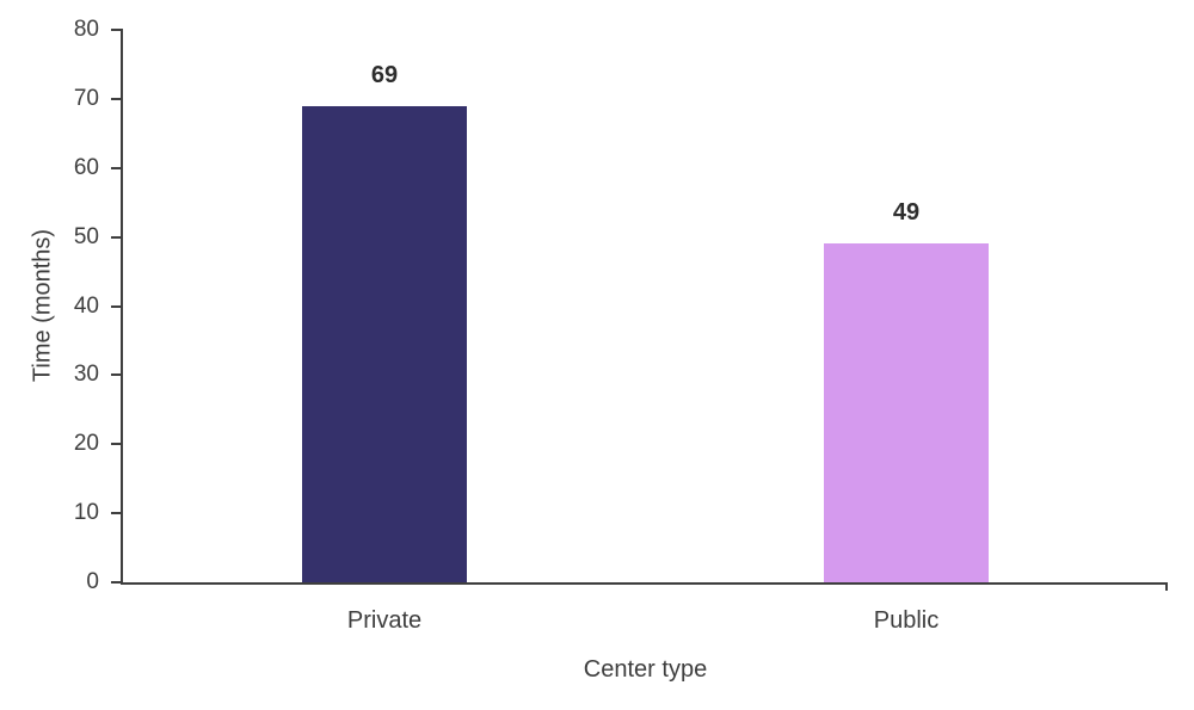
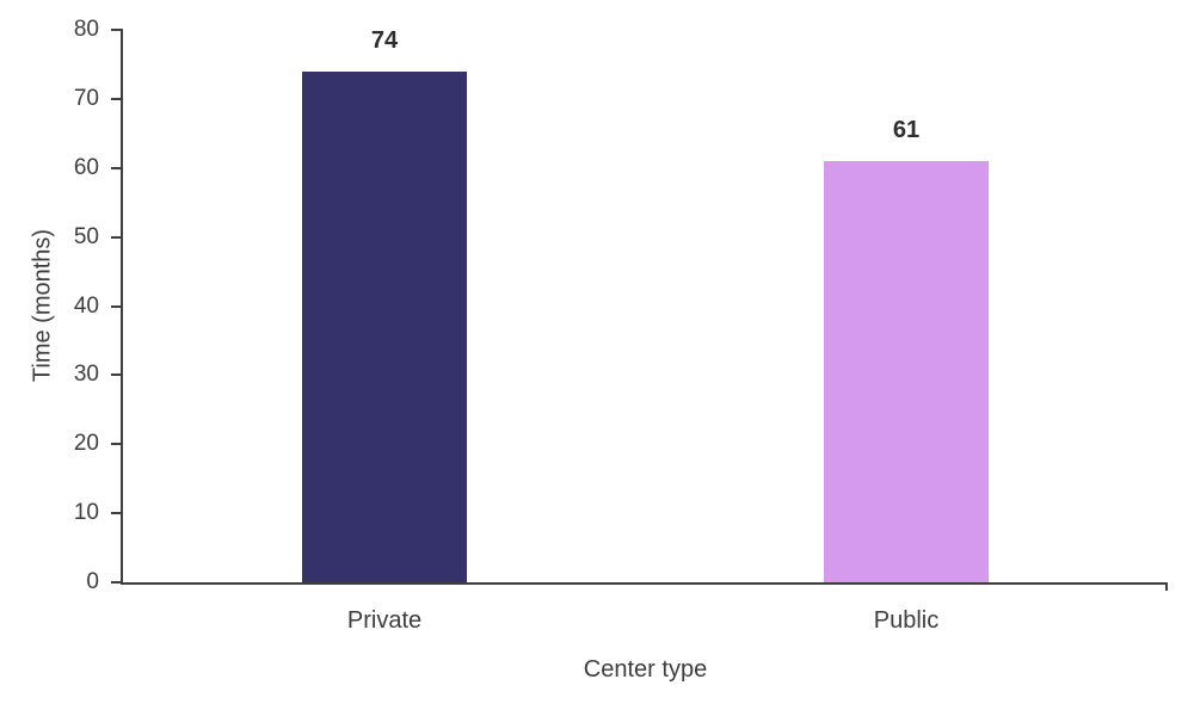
Private: 69 -> 74
Public: 49 -> 61
